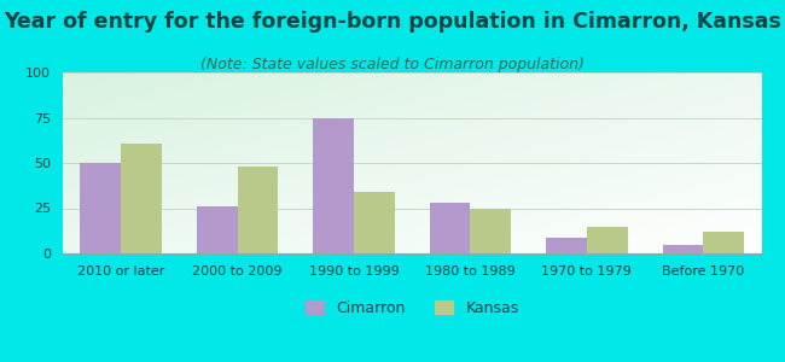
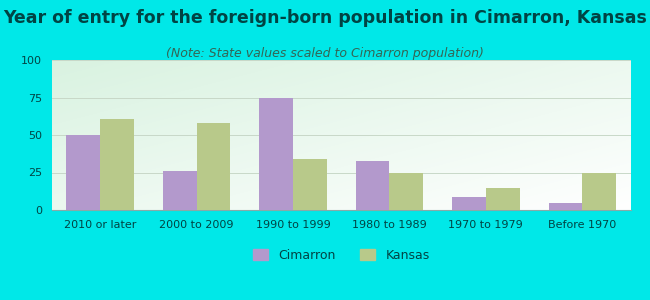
Kansas/2000 to 2009: 48 -> 58
Cimarron/1980 to 1989: 28 -> 33
Kansas/Before 1970: 12 -> 25
